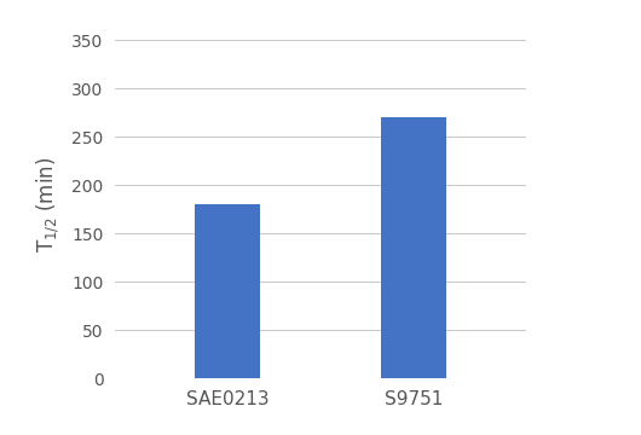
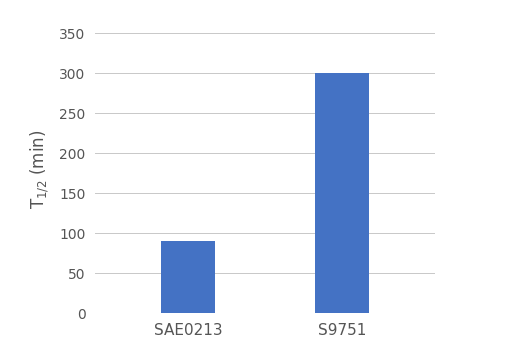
SAE0213: 180 -> 90
S9751: 270 -> 300
